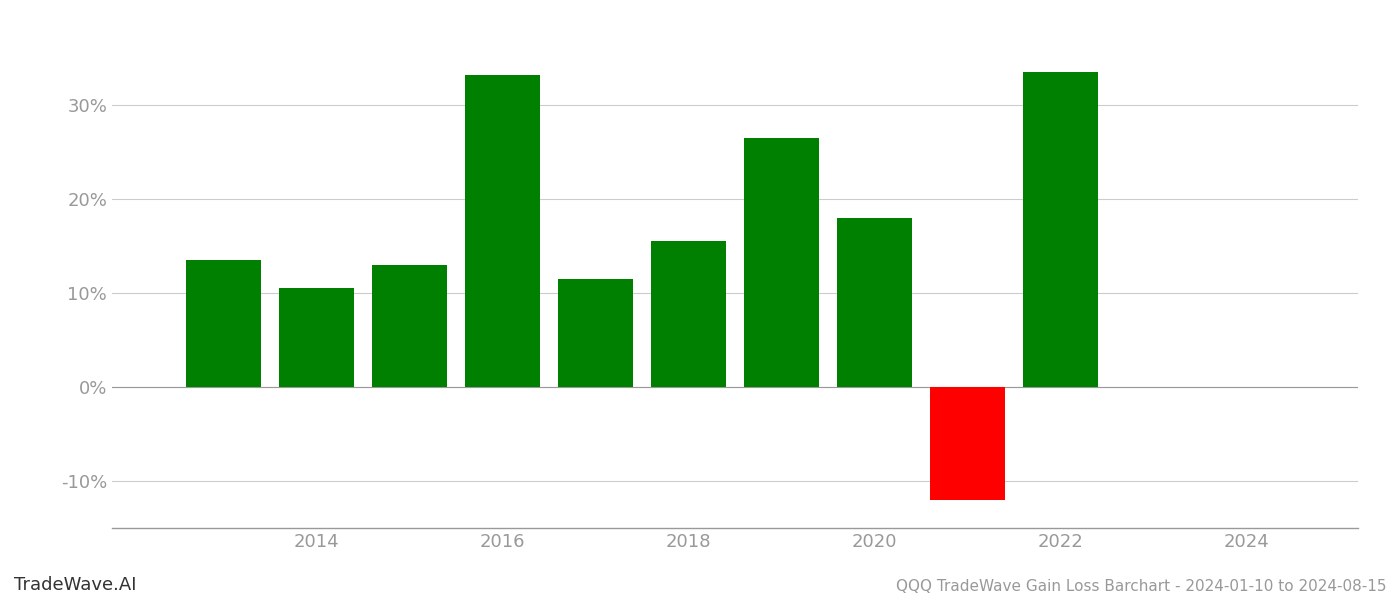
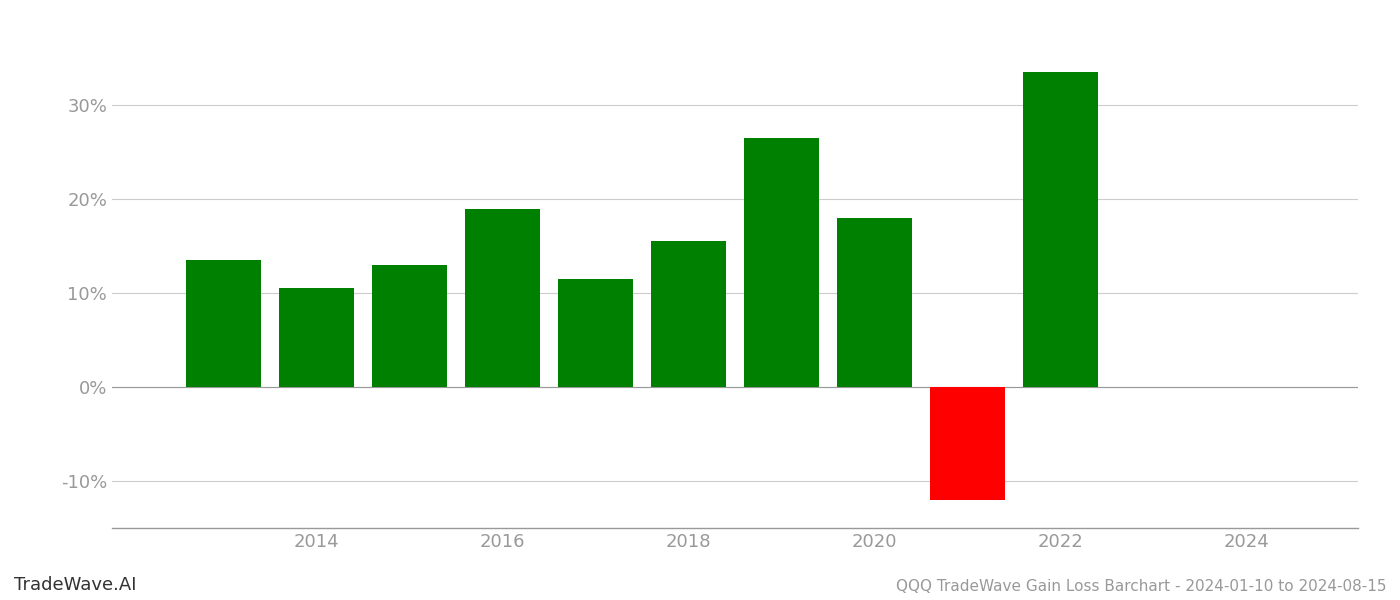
2016: 33.2% -> 19.0%
